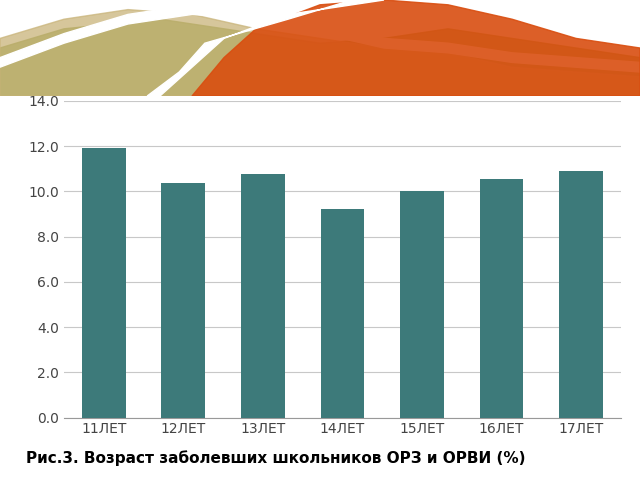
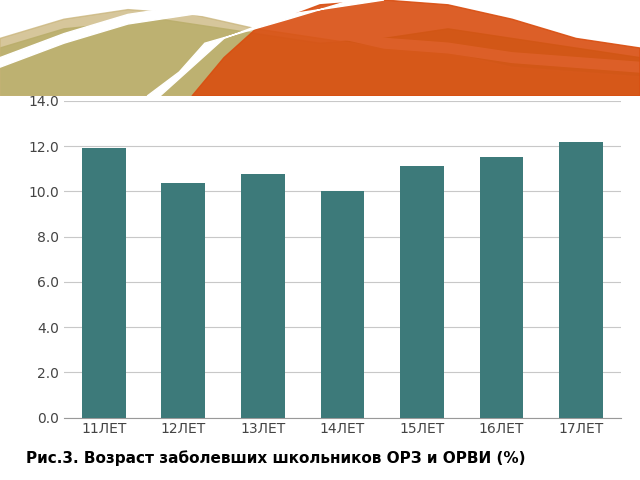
14ЛЕТ: 9.20 -> 10.00
15ЛЕТ: 10.00 -> 11.10
16ЛЕТ: 10.55 -> 11.50
17ЛЕТ: 10.90 -> 12.20
